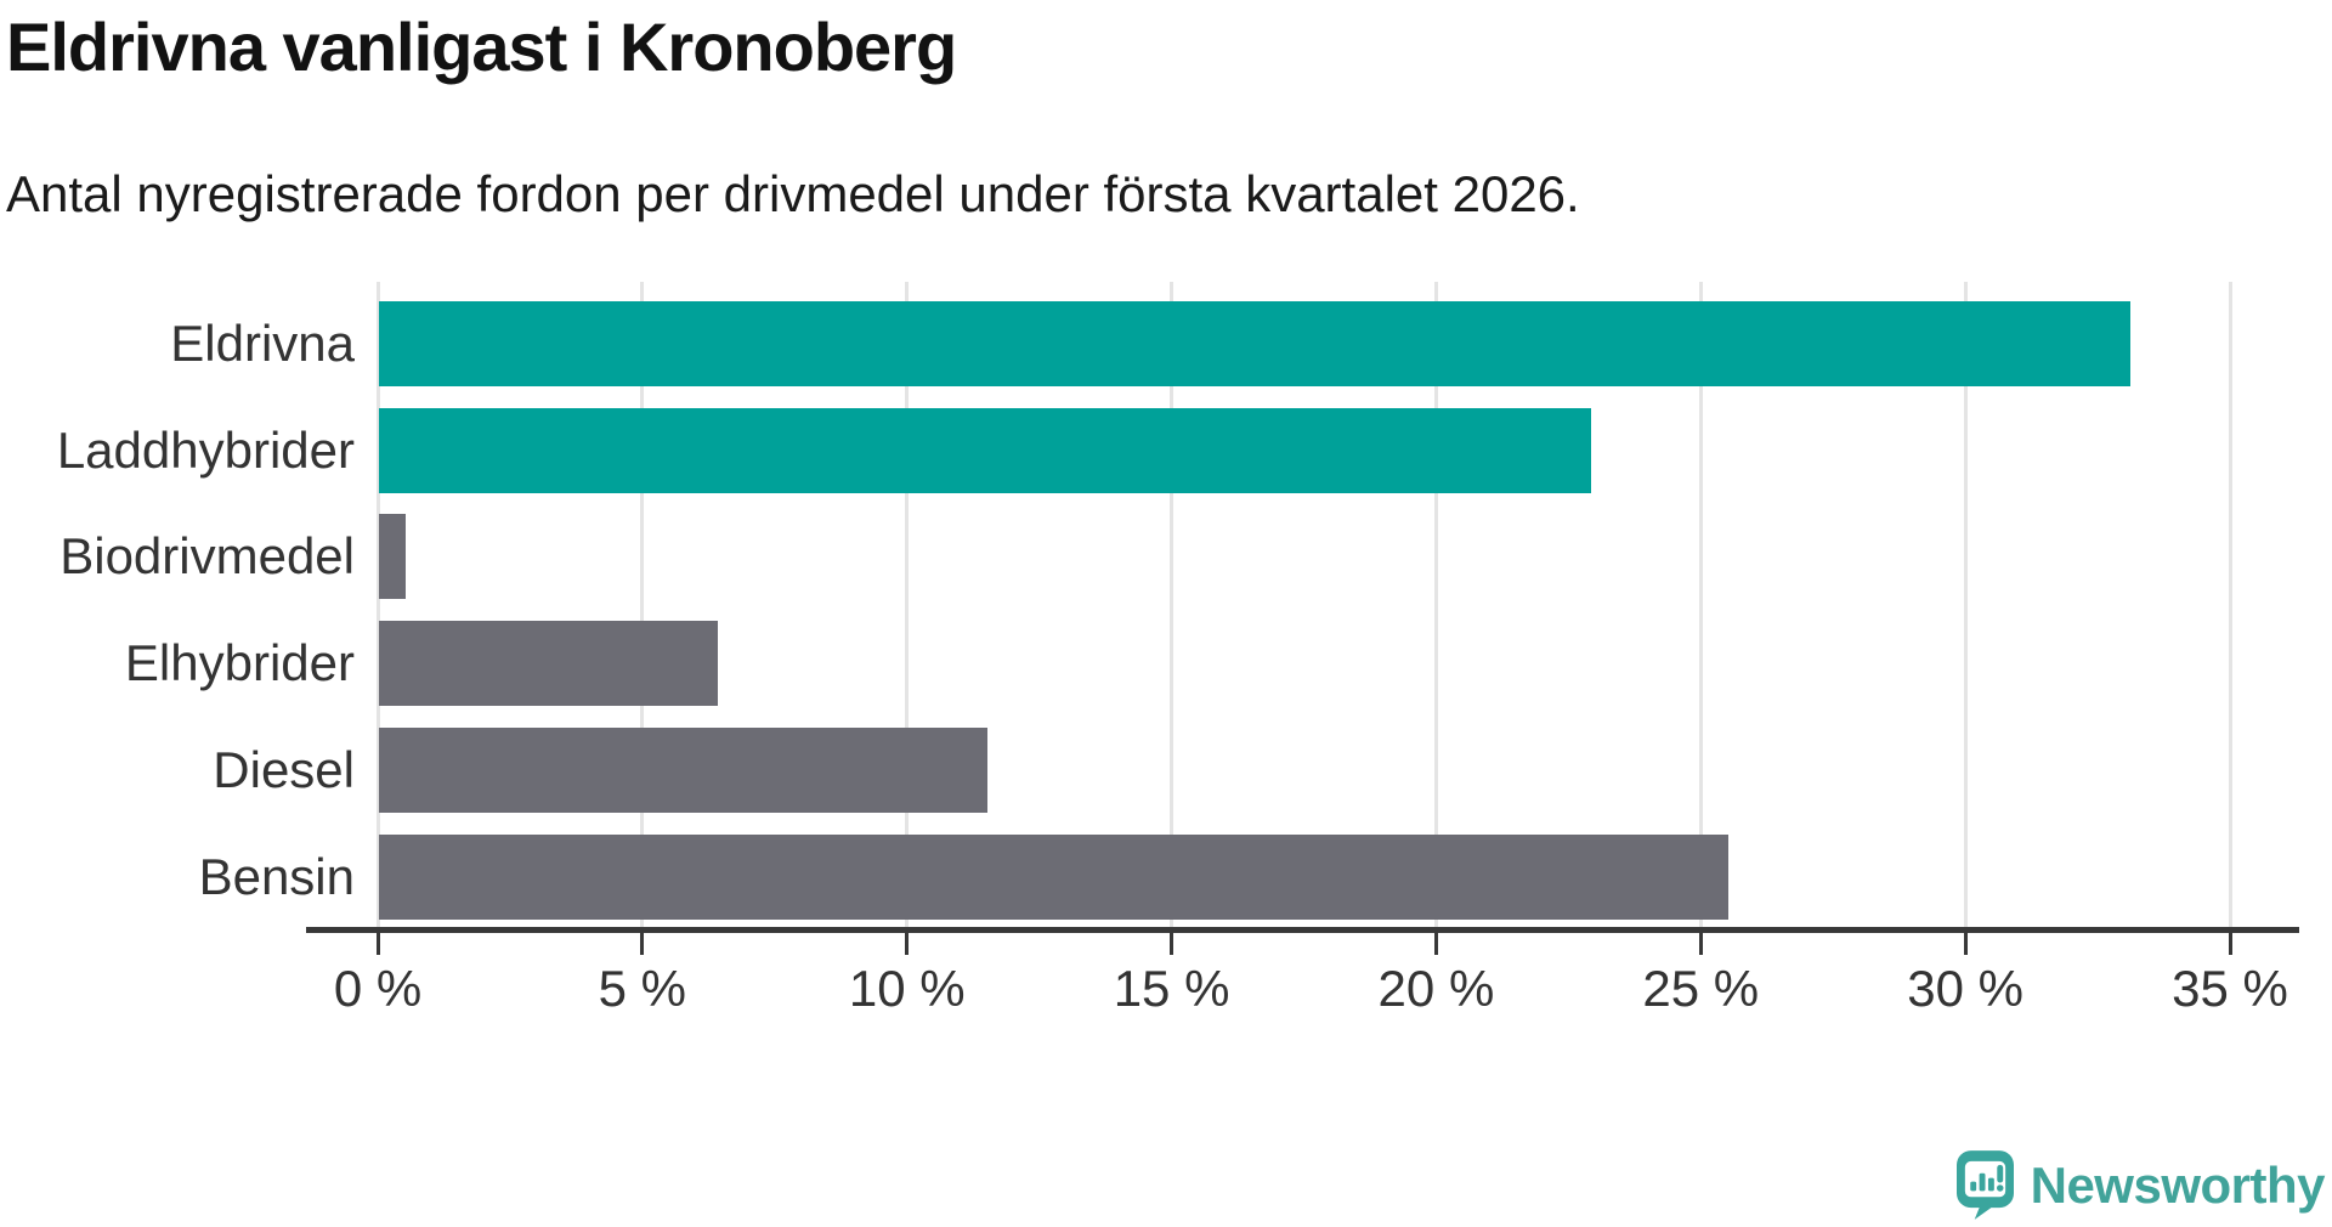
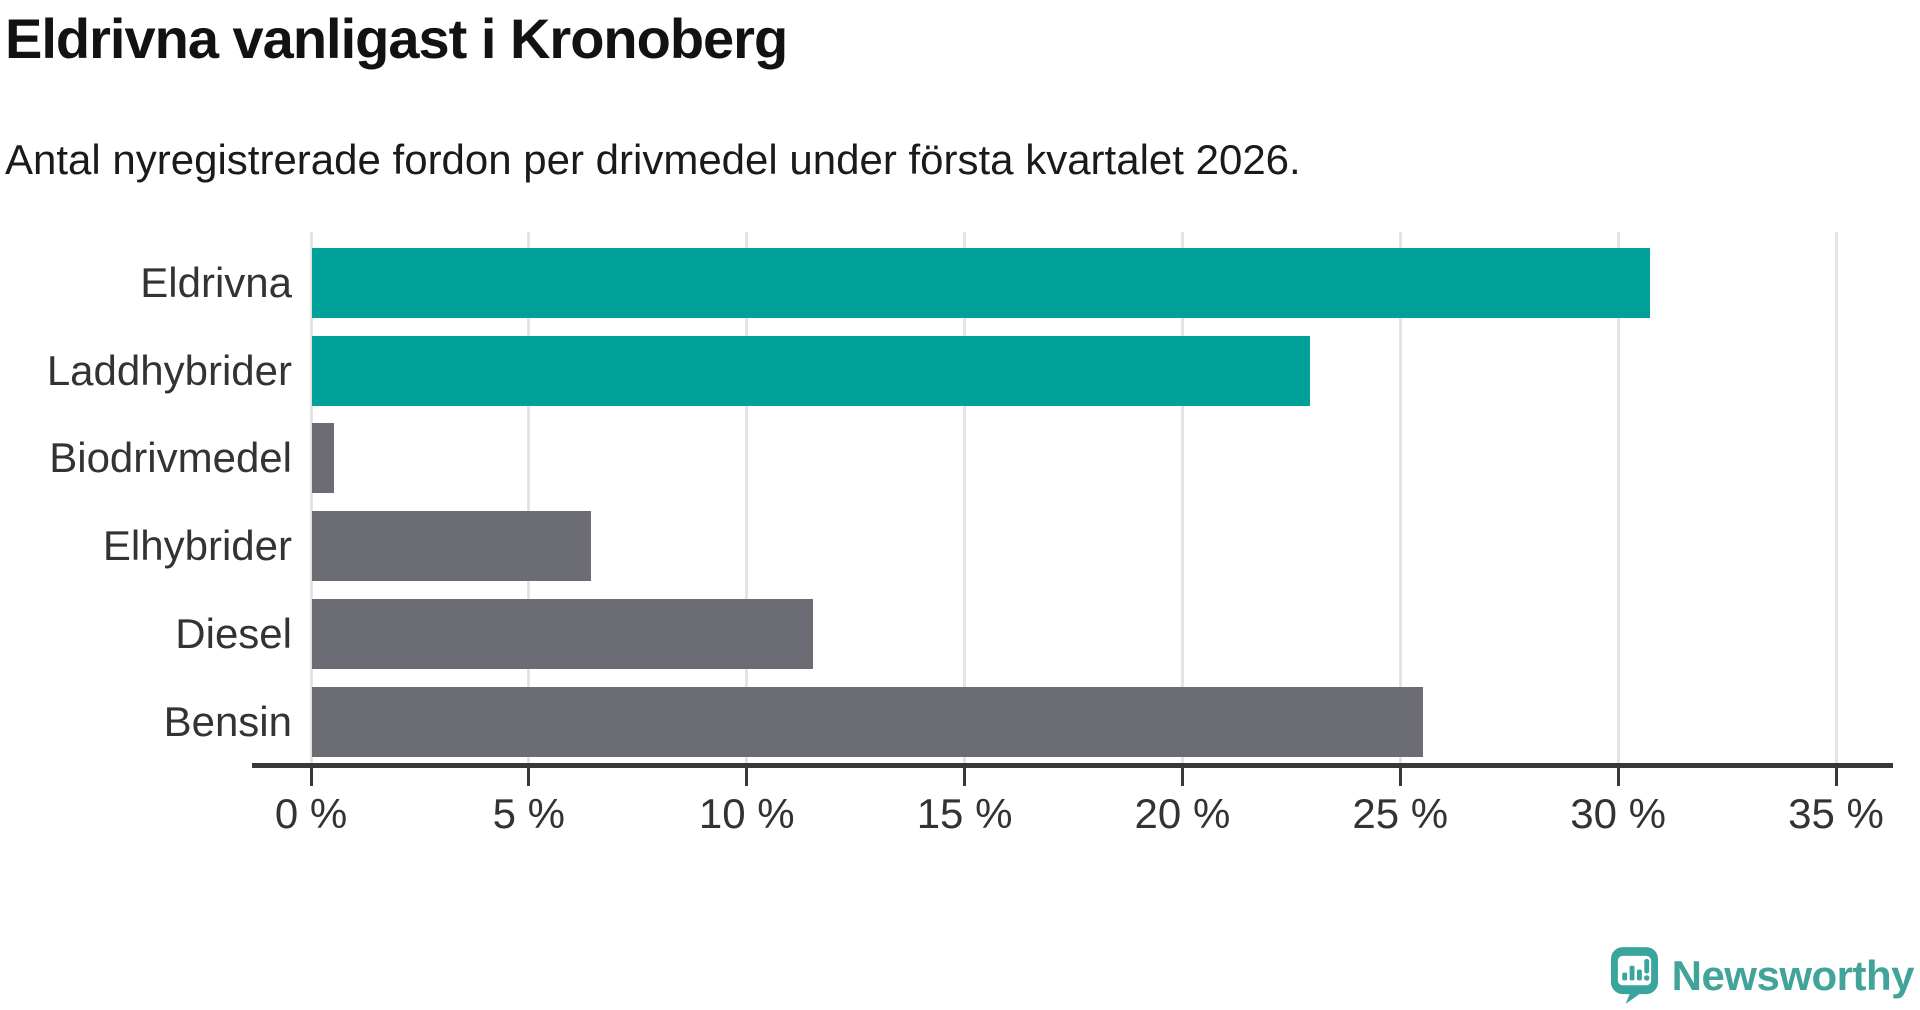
Eldrivna: 33.1% -> 30.7%
